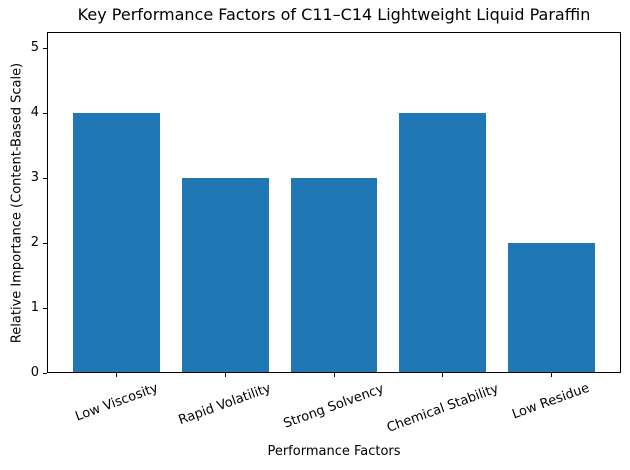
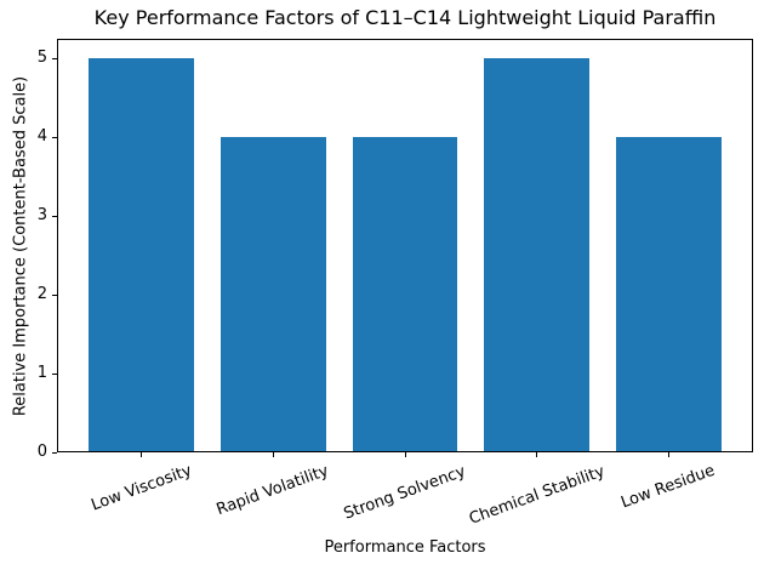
Low Viscosity: 4 -> 5
Rapid Volatility: 3 -> 4
Strong Solvency: 3 -> 4
Chemical Stability: 4 -> 5
Low Residue: 2 -> 4
